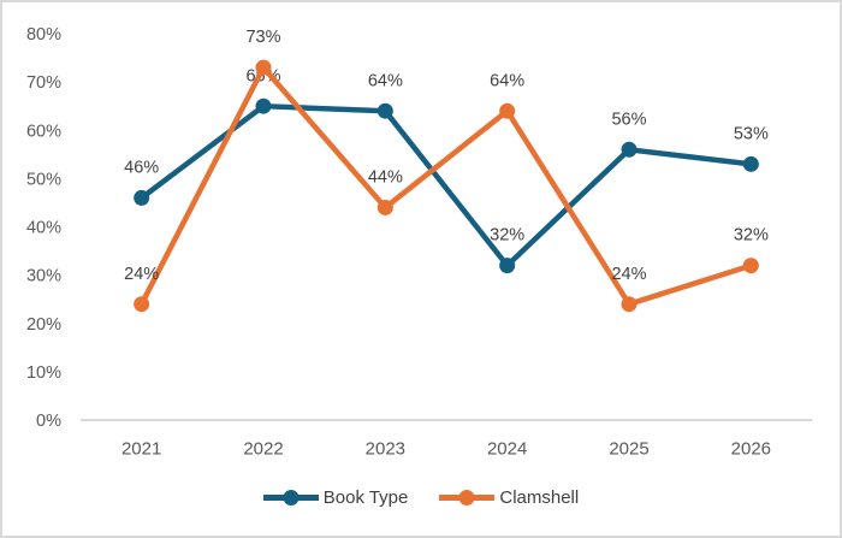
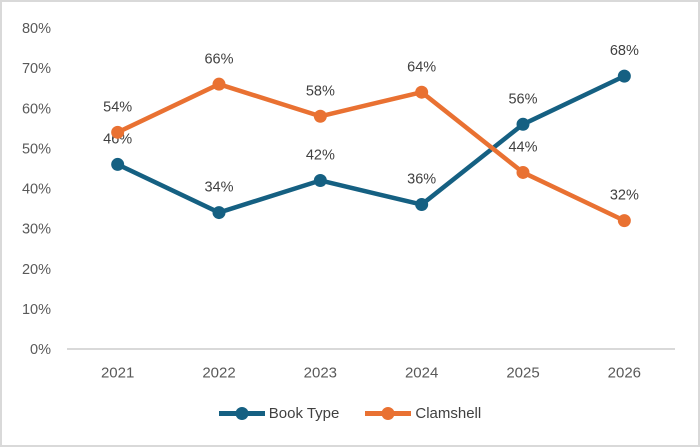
Clamshell/2021: 24% -> 54%
Book Type/2022: 65% -> 34%
Clamshell/2022: 73% -> 66%
Book Type/2023: 64% -> 42%
Clamshell/2023: 44% -> 58%
Book Type/2024: 32% -> 36%
Clamshell/2025: 24% -> 44%
Book Type/2026: 53% -> 68%
